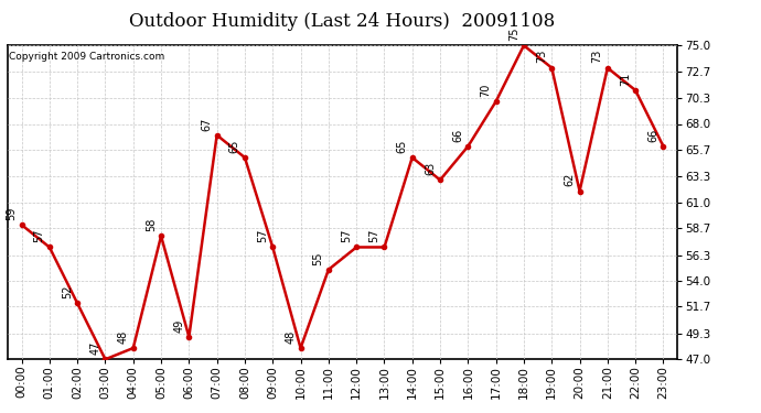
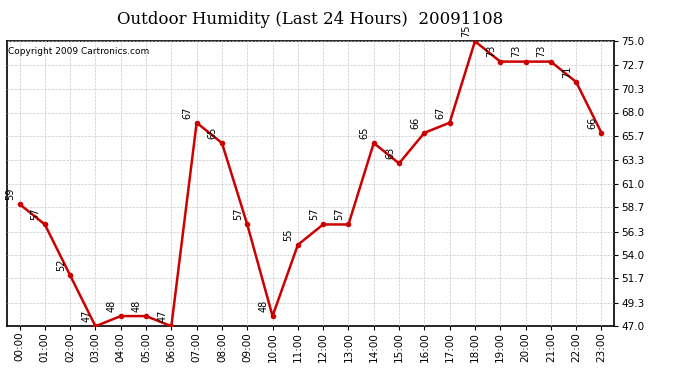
05:00: 58 -> 48
06:00: 49 -> 47
17:00: 70 -> 67
20:00: 62 -> 73
